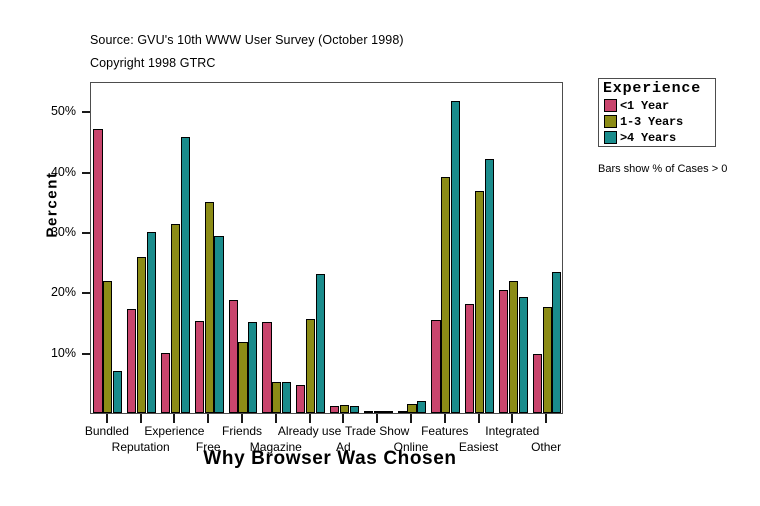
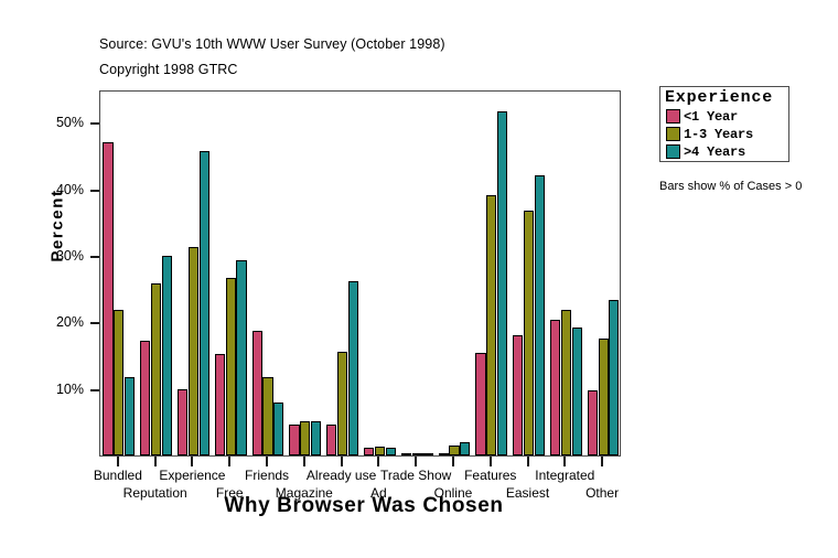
>4 Years/Bundled: 7% -> 12%
1-3 Years/Free: 35% -> 27%
>4 Years/Friends: 15% -> 8%
<1 Year/Magazine: 15% -> 5%
>4 Years/Already use: 23% -> 26%
